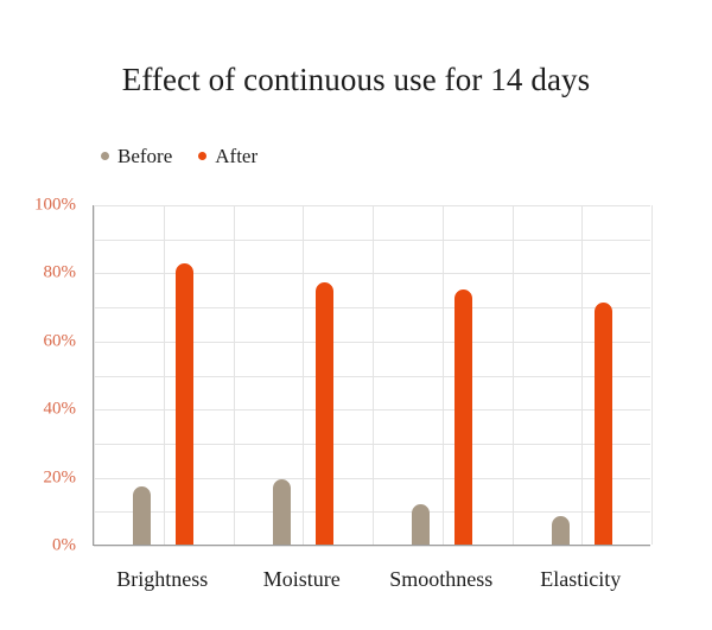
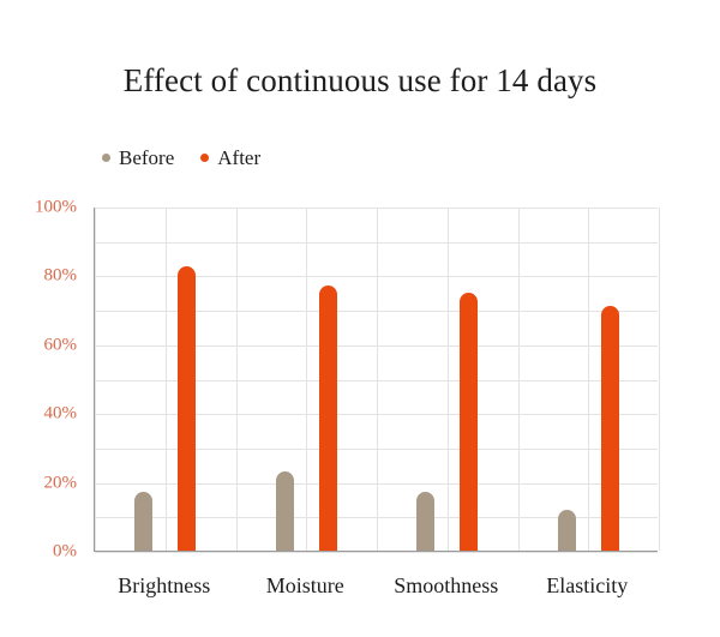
Before/Moisture: 19% -> 23%
Before/Smoothness: 12% -> 17%
Before/Elasticity: 8% -> 12%
